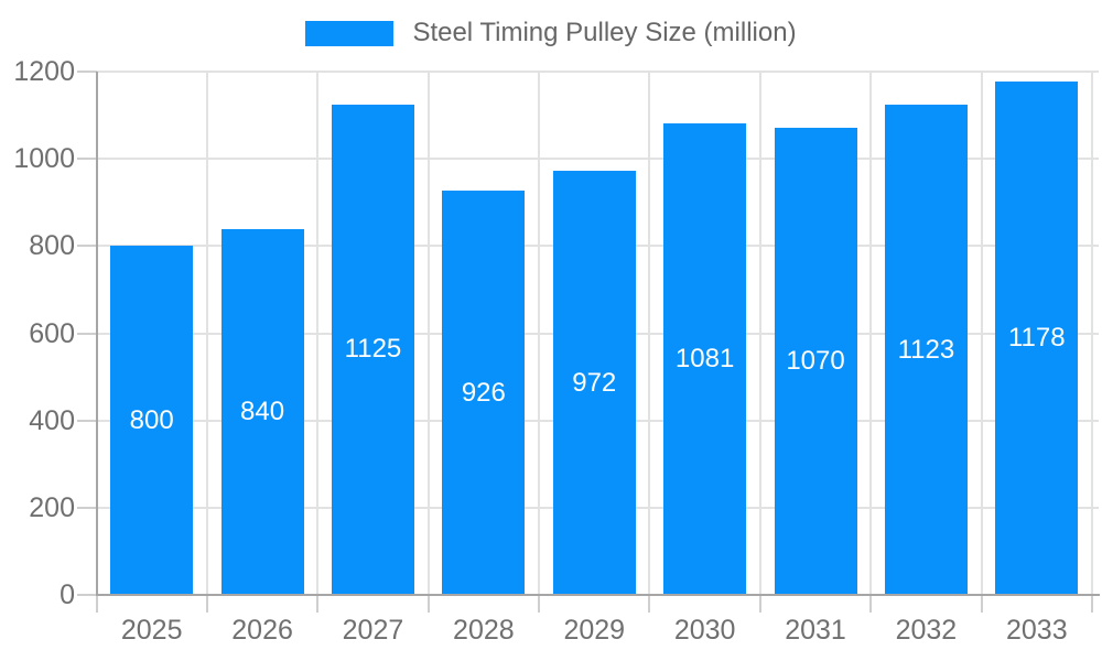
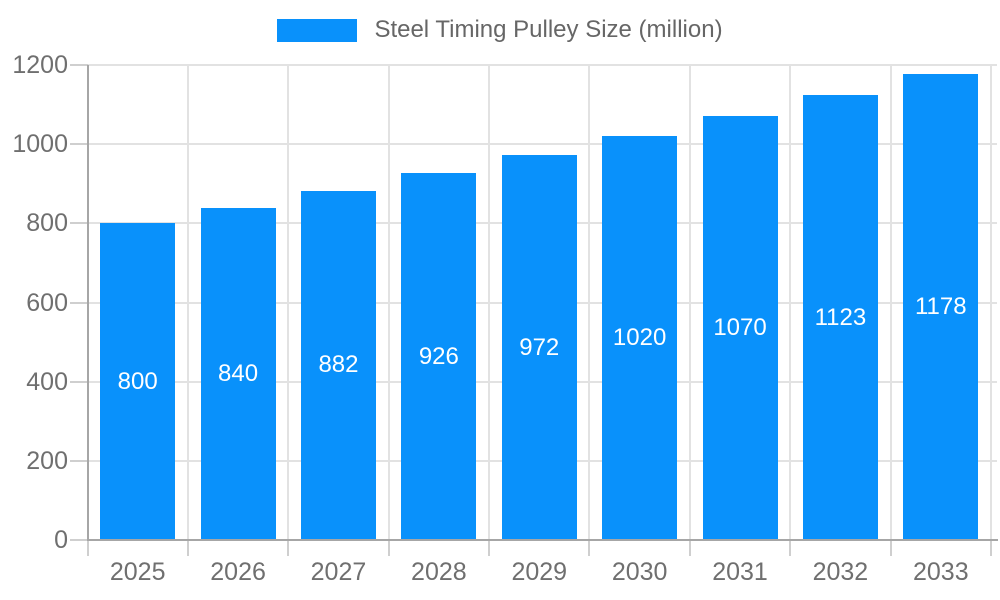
2027: 1125 -> 882
2030: 1081 -> 1020
